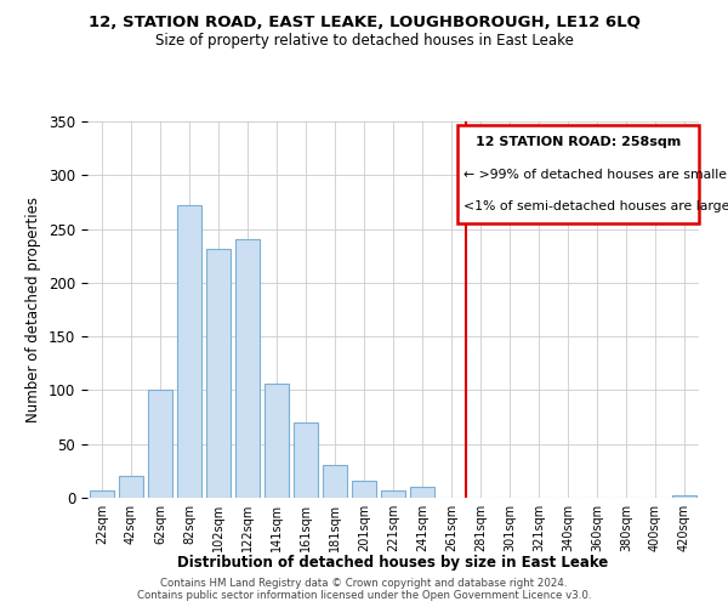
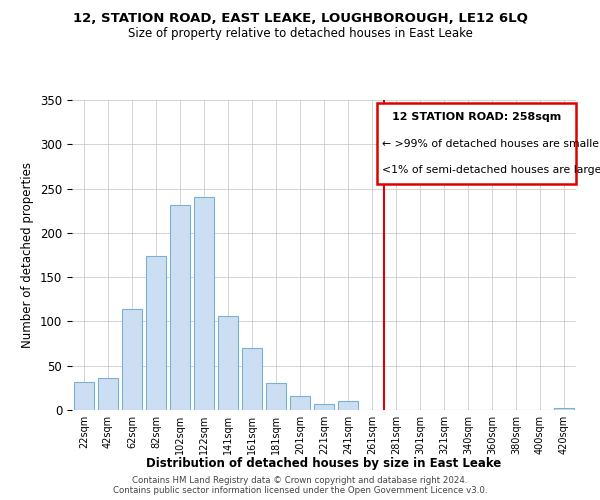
22sqm: 7 -> 32
42sqm: 20 -> 36
62sqm: 100 -> 114
82sqm: 272 -> 174
